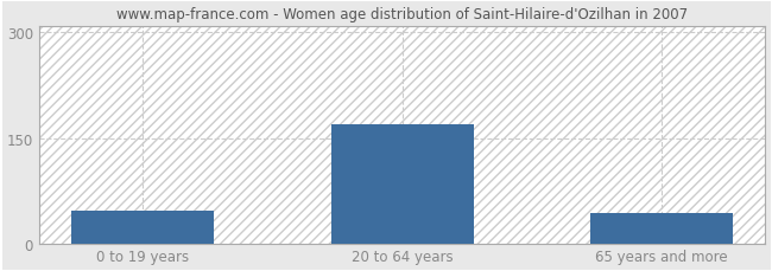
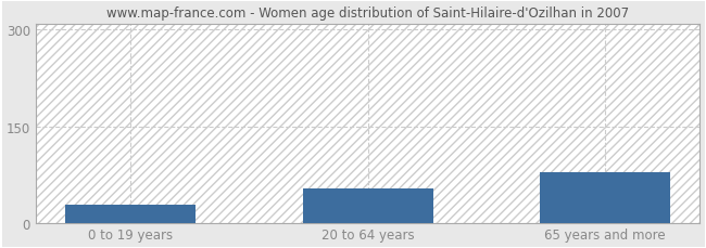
0 to 19 years: 47 -> 28
20 to 64 years: 170 -> 54
65 years and more: 43 -> 78
